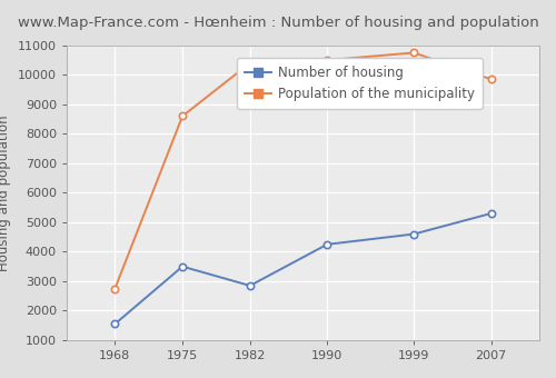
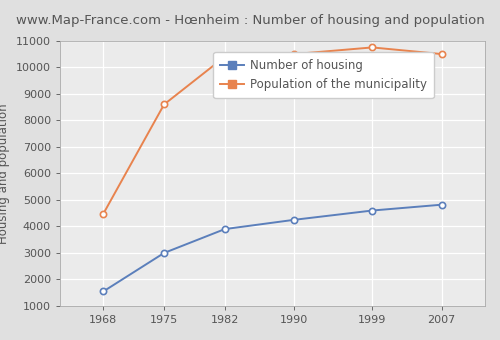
Population of the municipality/1968: 2750 -> 4480
Number of housing/1975: 3500 -> 3000
Number of housing/1982: 2850 -> 3900
Number of housing/2007: 5300 -> 4820
Population of the municipality/2007: 9850 -> 10500
